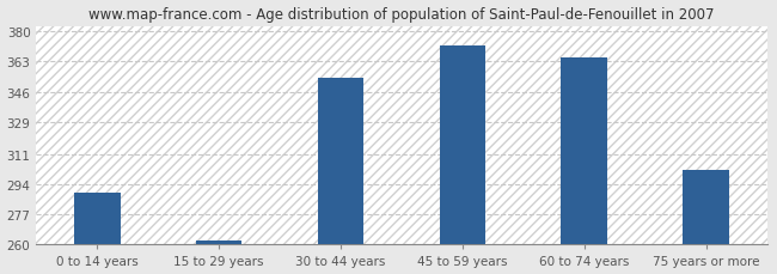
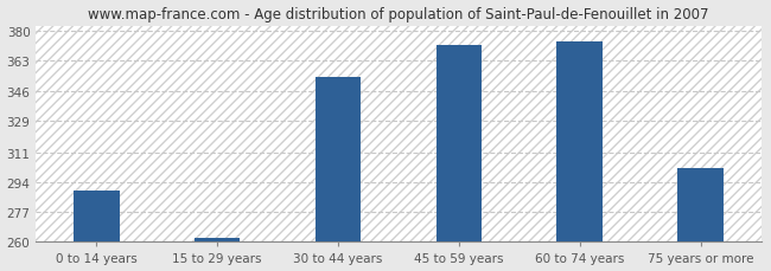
60 to 74 years: 365 -> 374
